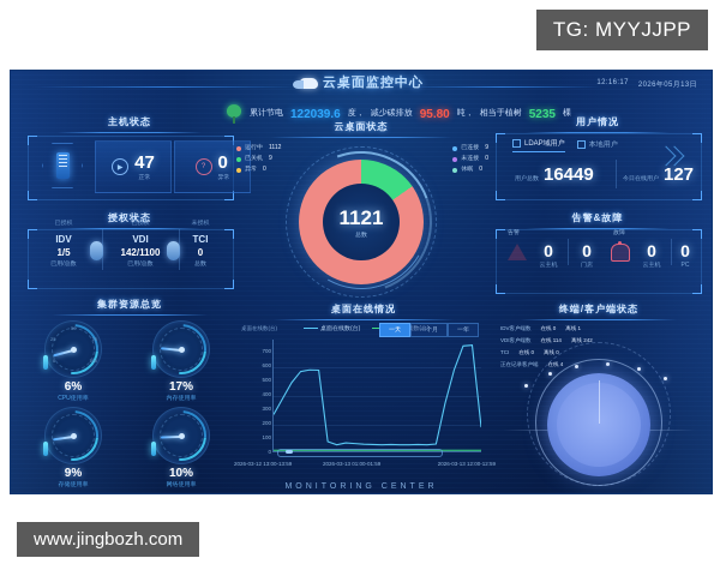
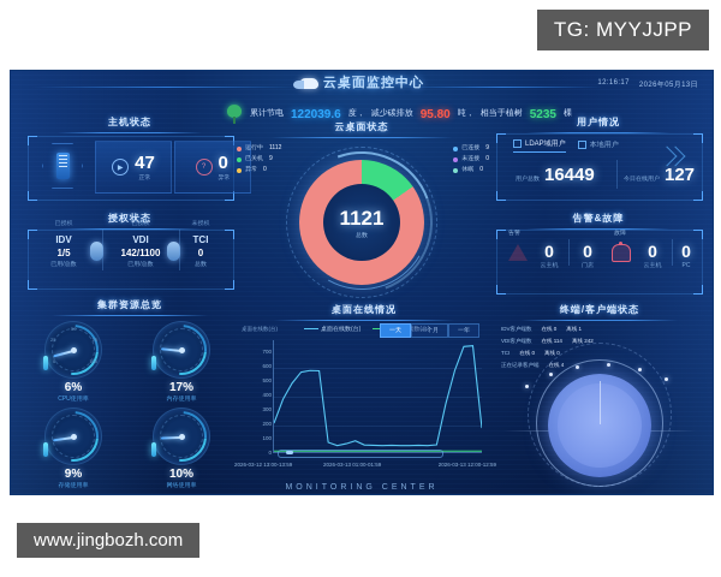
桌面在线数(台)/0: 230 -> 180
桌面在线数(台)/9: 50 -> 70
